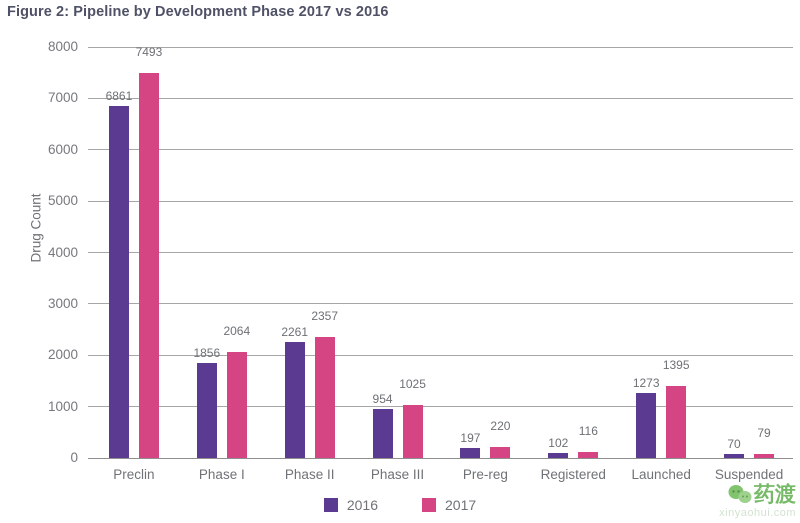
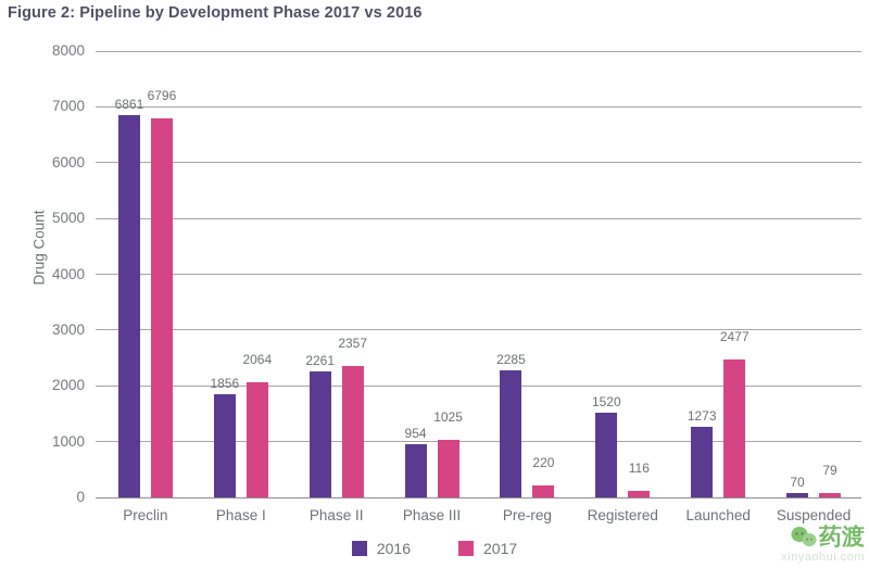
2017/Preclin: 7493 -> 6796
2016/Pre-reg: 197 -> 2285
2016/Registered: 102 -> 1520
2017/Launched: 1395 -> 2477
